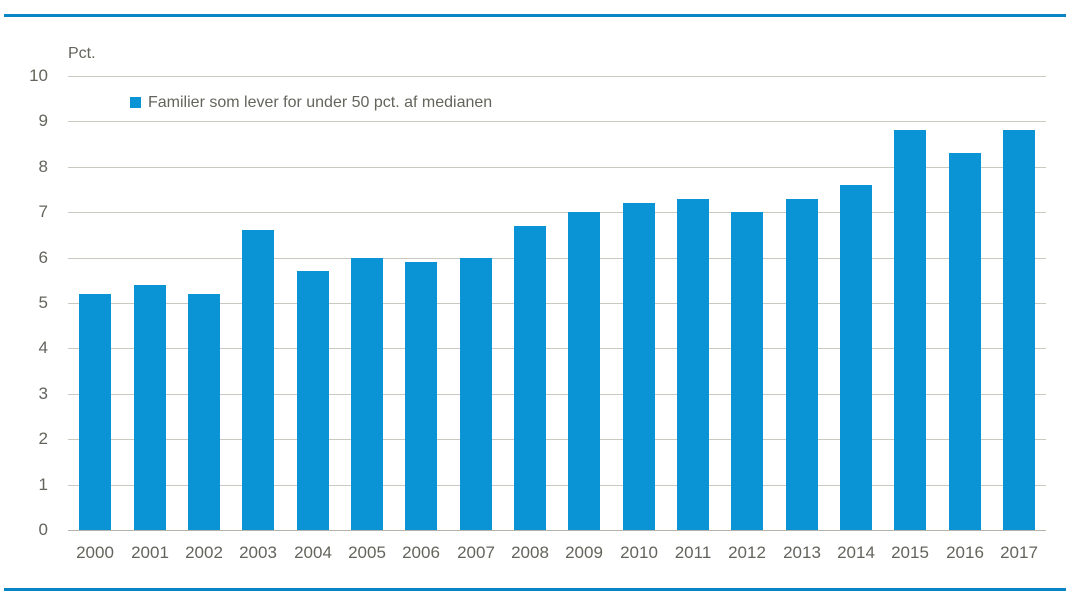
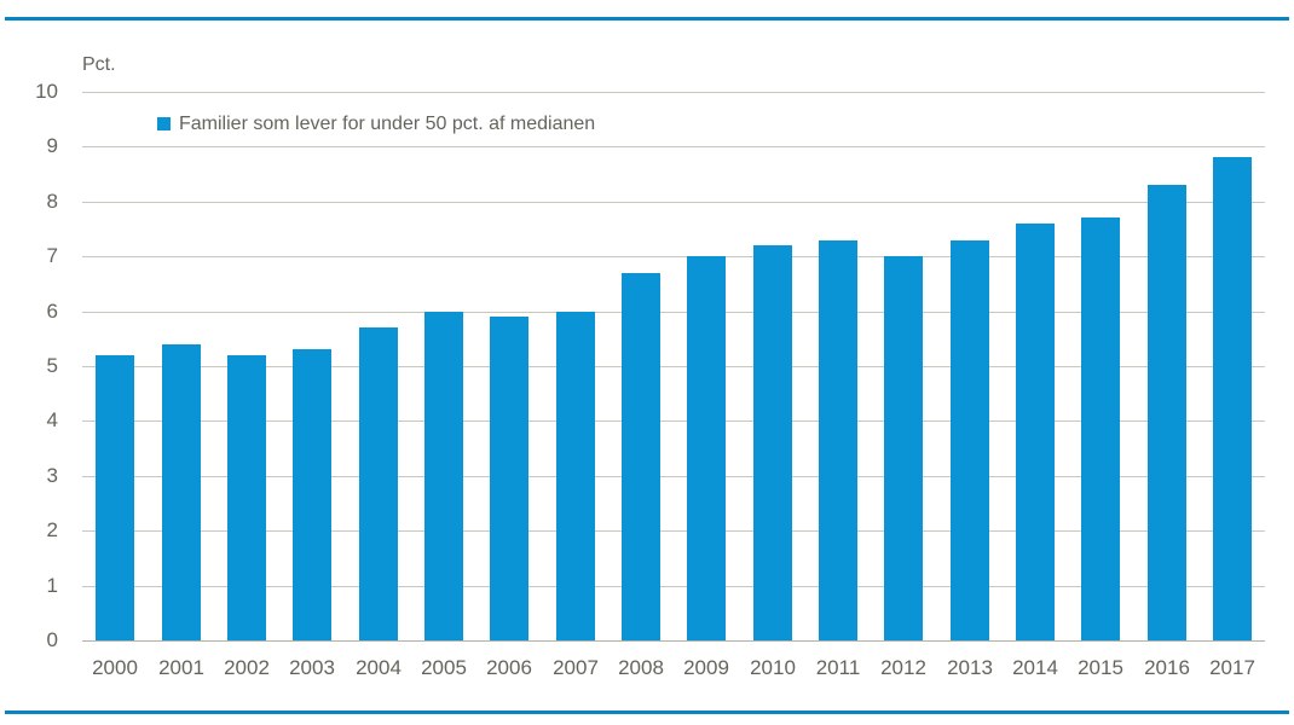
2003: 6.6 -> 5.3
2015: 8.8 -> 7.7
